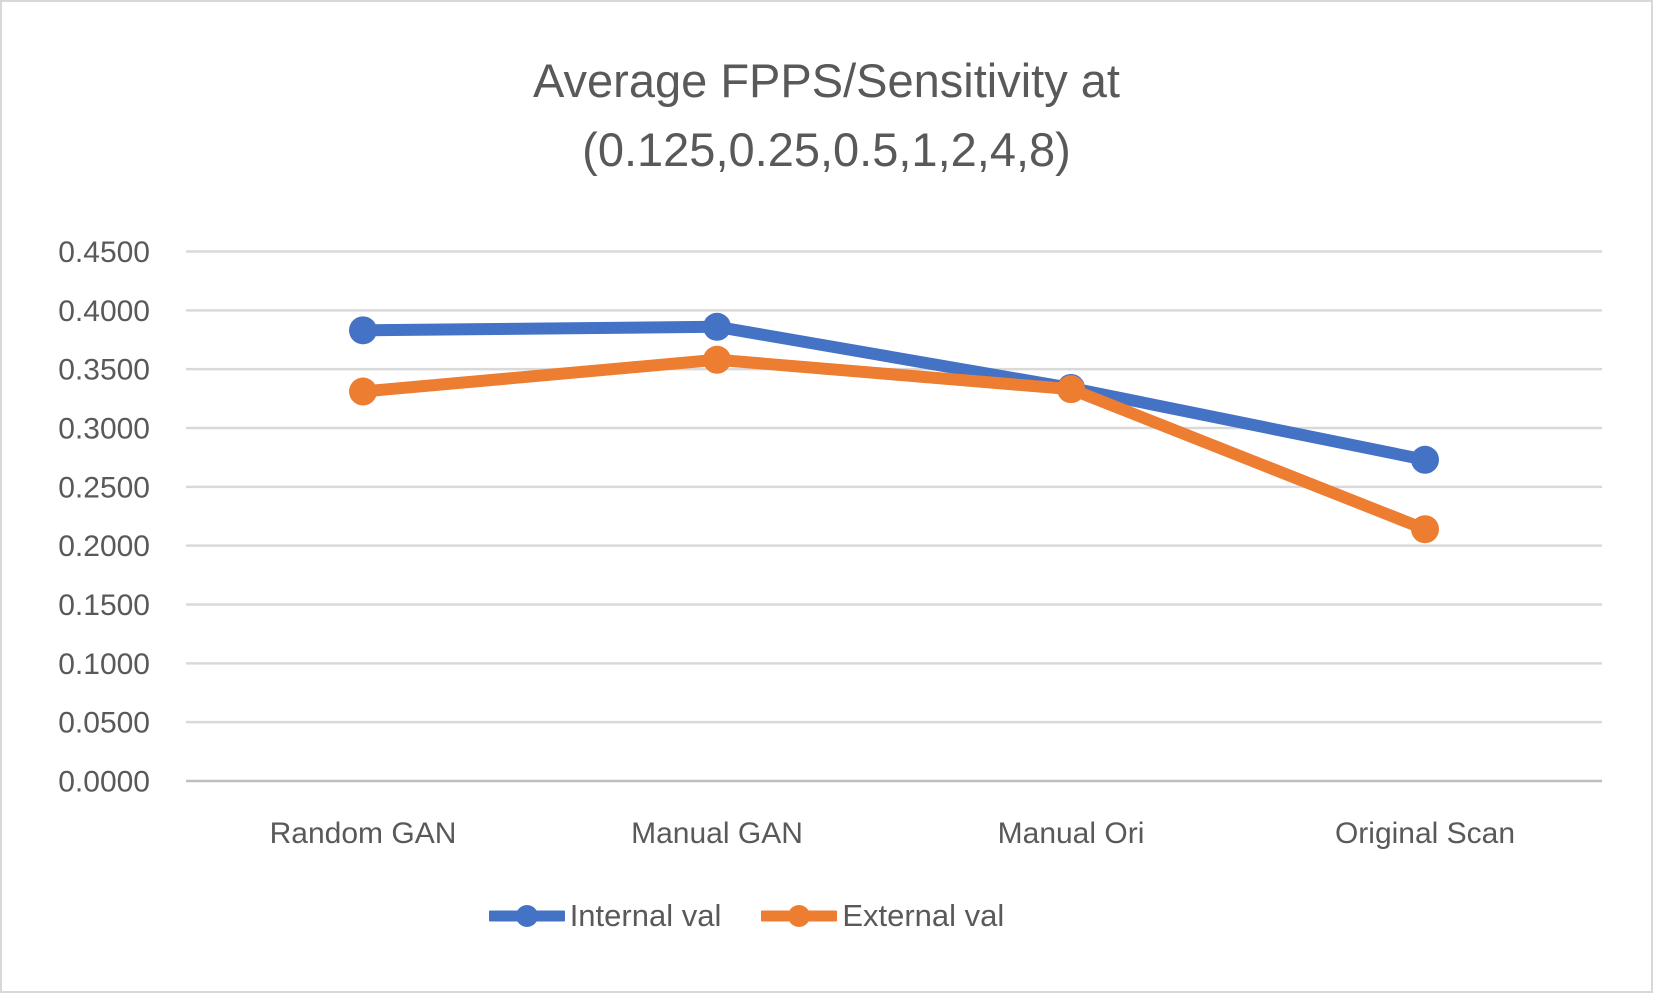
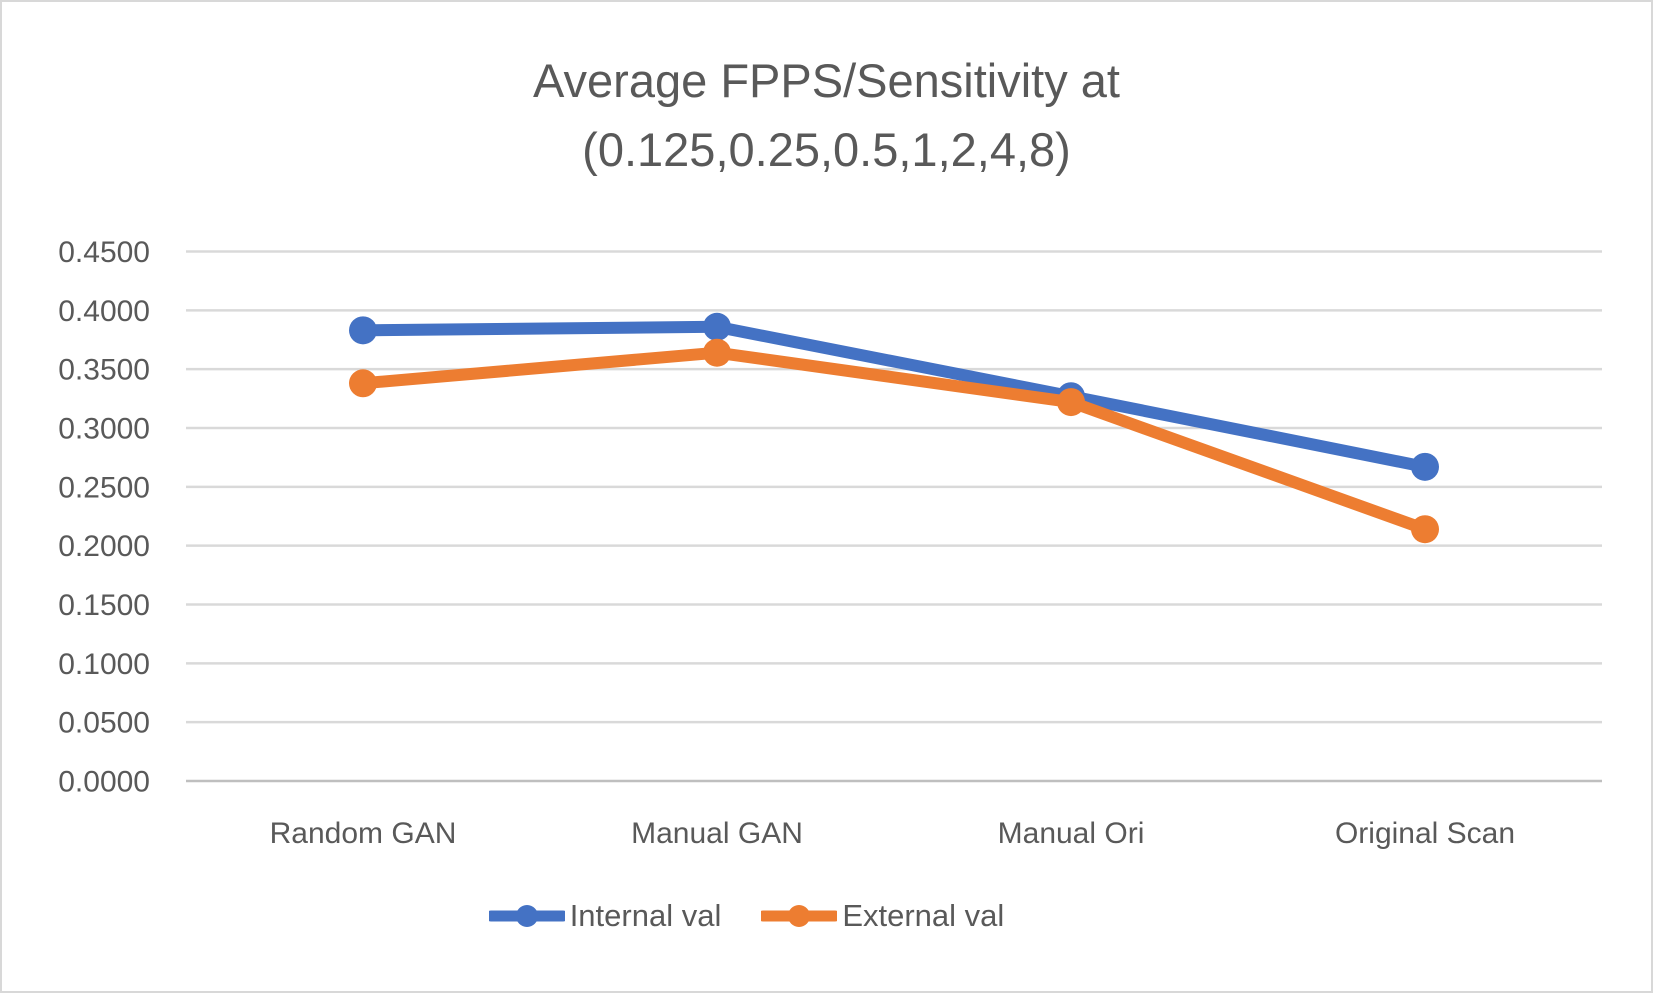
External val/Random GAN: 0.331 -> 0.338
External val/Manual GAN: 0.358 -> 0.364
Internal val/Manual Ori: 0.334 -> 0.327
External val/Manual Ori: 0.333 -> 0.322
Internal val/Original Scan: 0.273 -> 0.267
